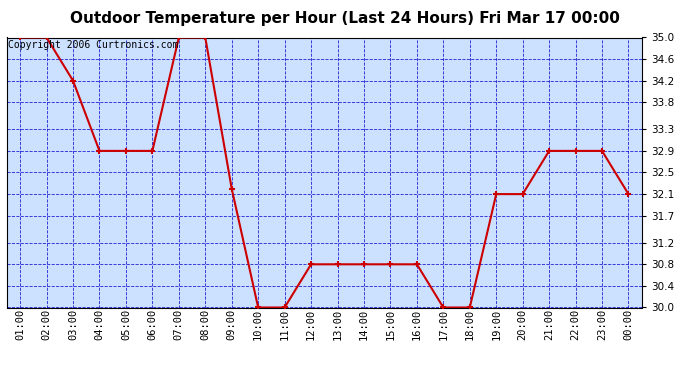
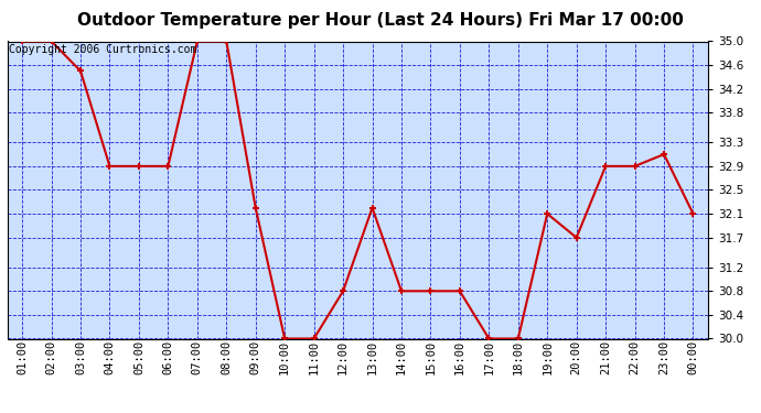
03:00: 34.2 -> 34.5
13:00: 30.8 -> 32.2
20:00: 32.1 -> 31.7
23:00: 32.9 -> 33.1
